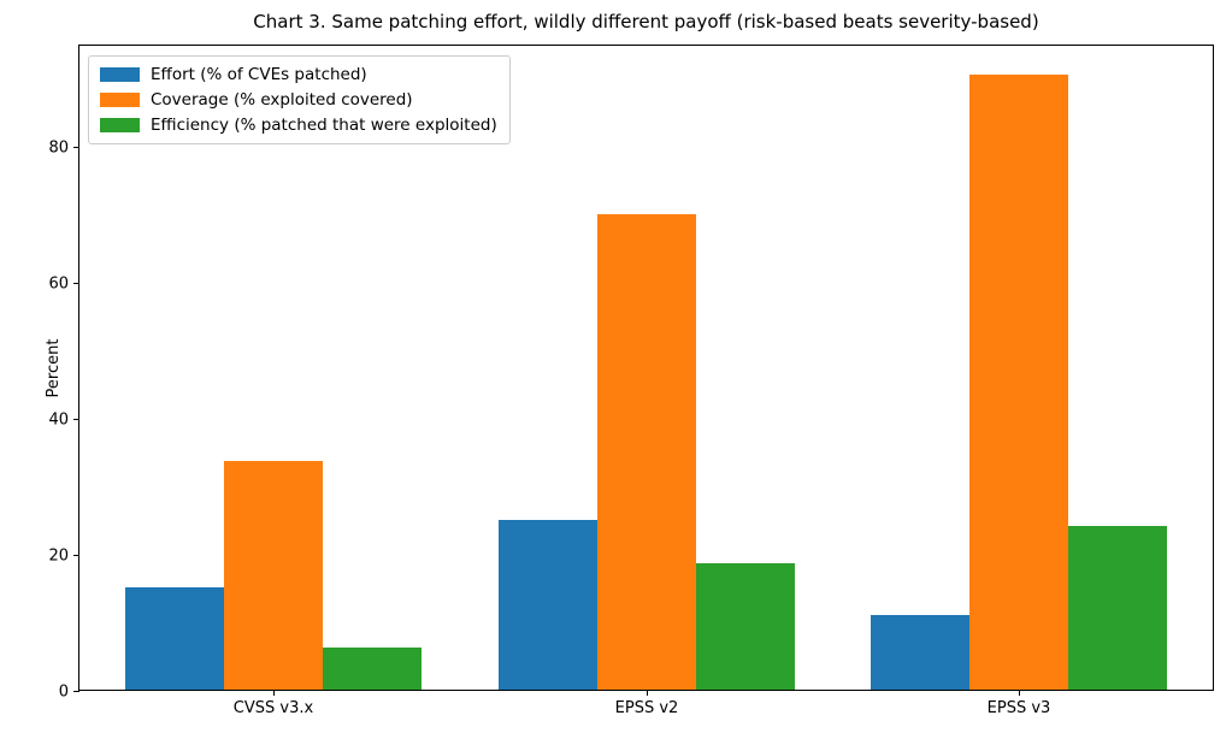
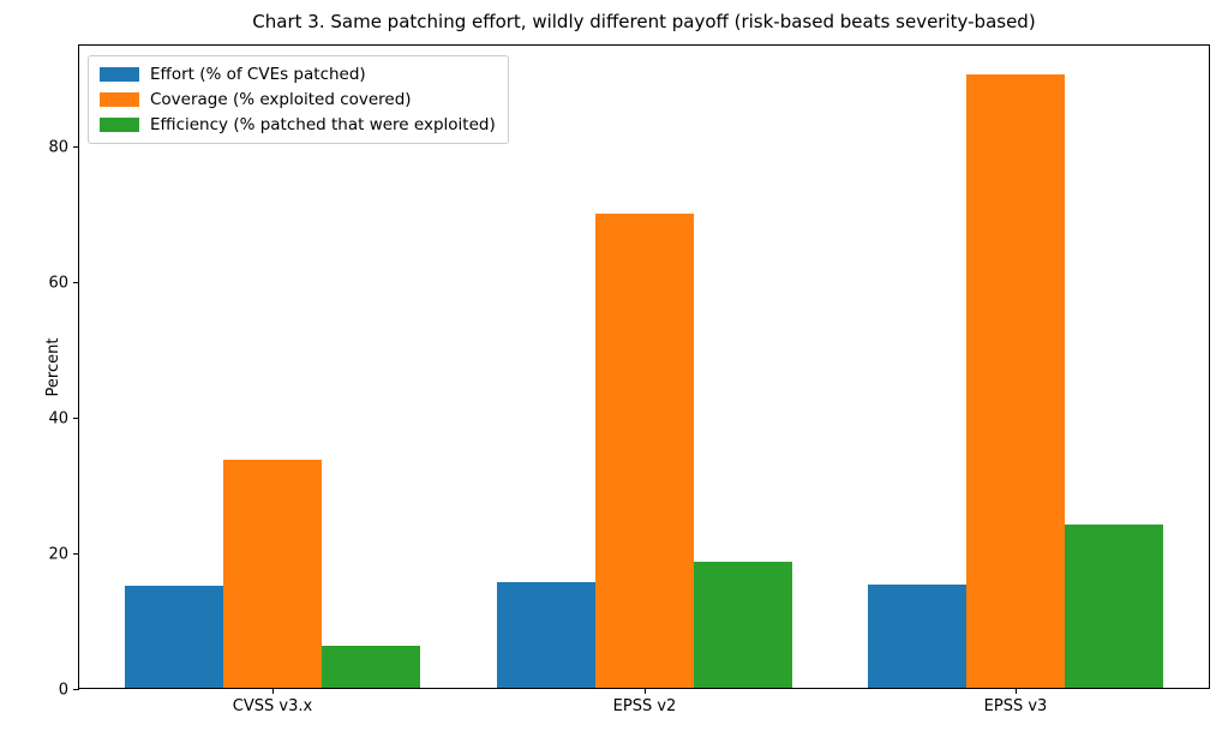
Effort (% of CVEs patched)/EPSS v2: 25 -> 16
Effort (% of CVEs patched)/EPSS v3: 11 -> 15
